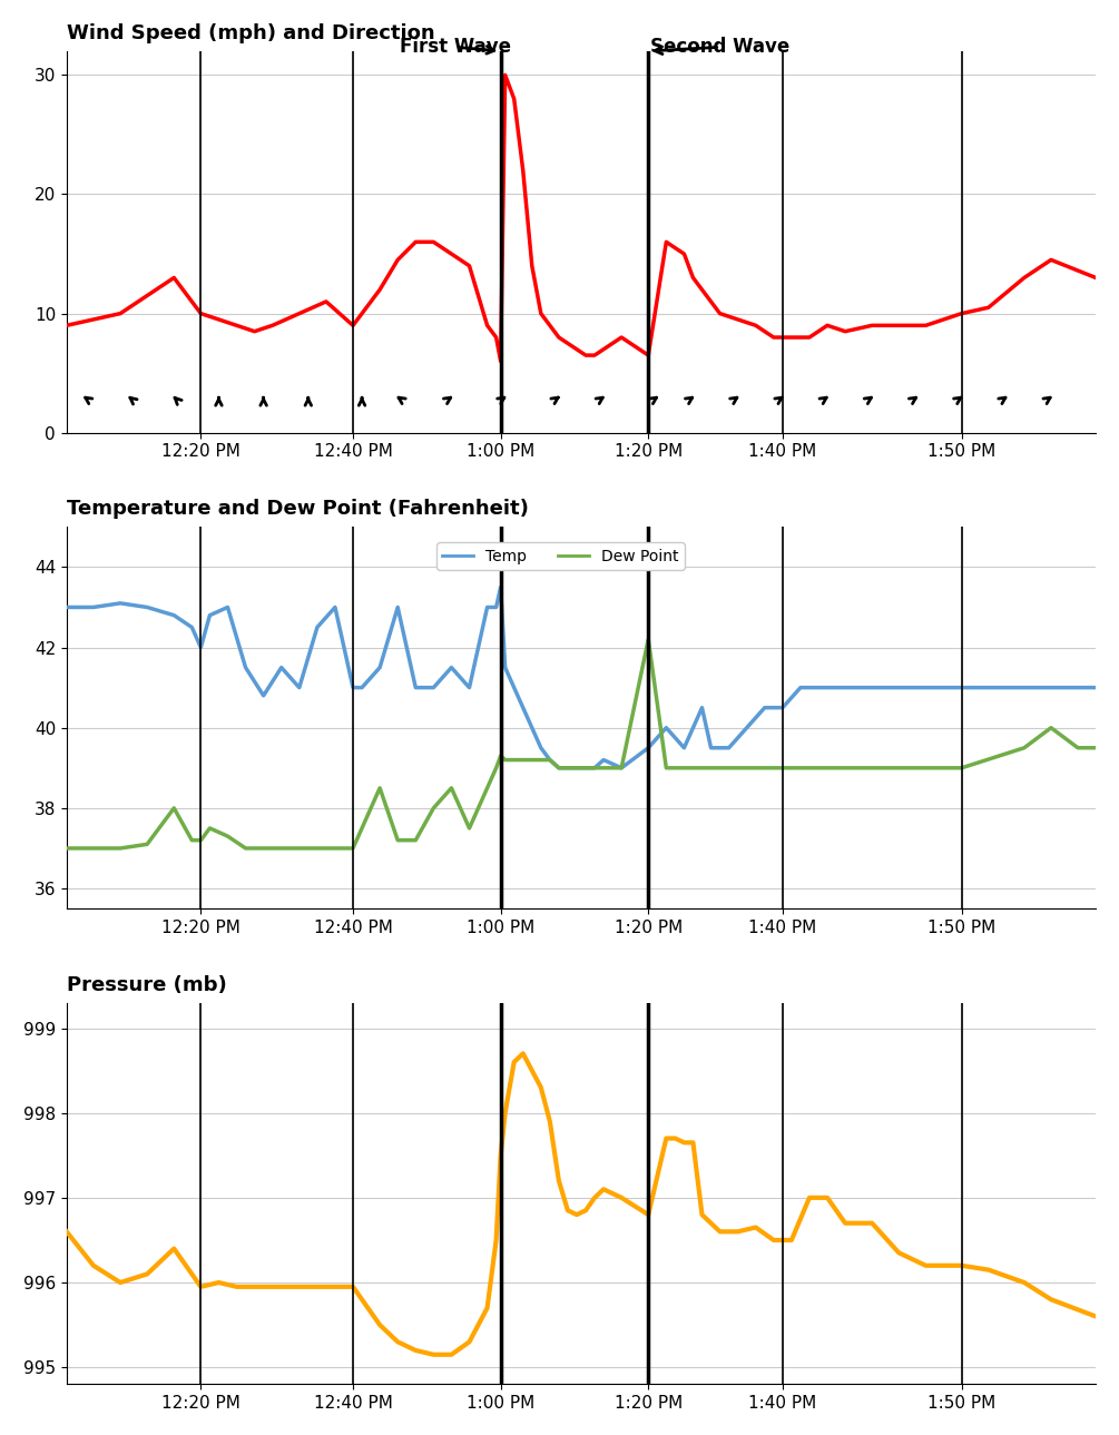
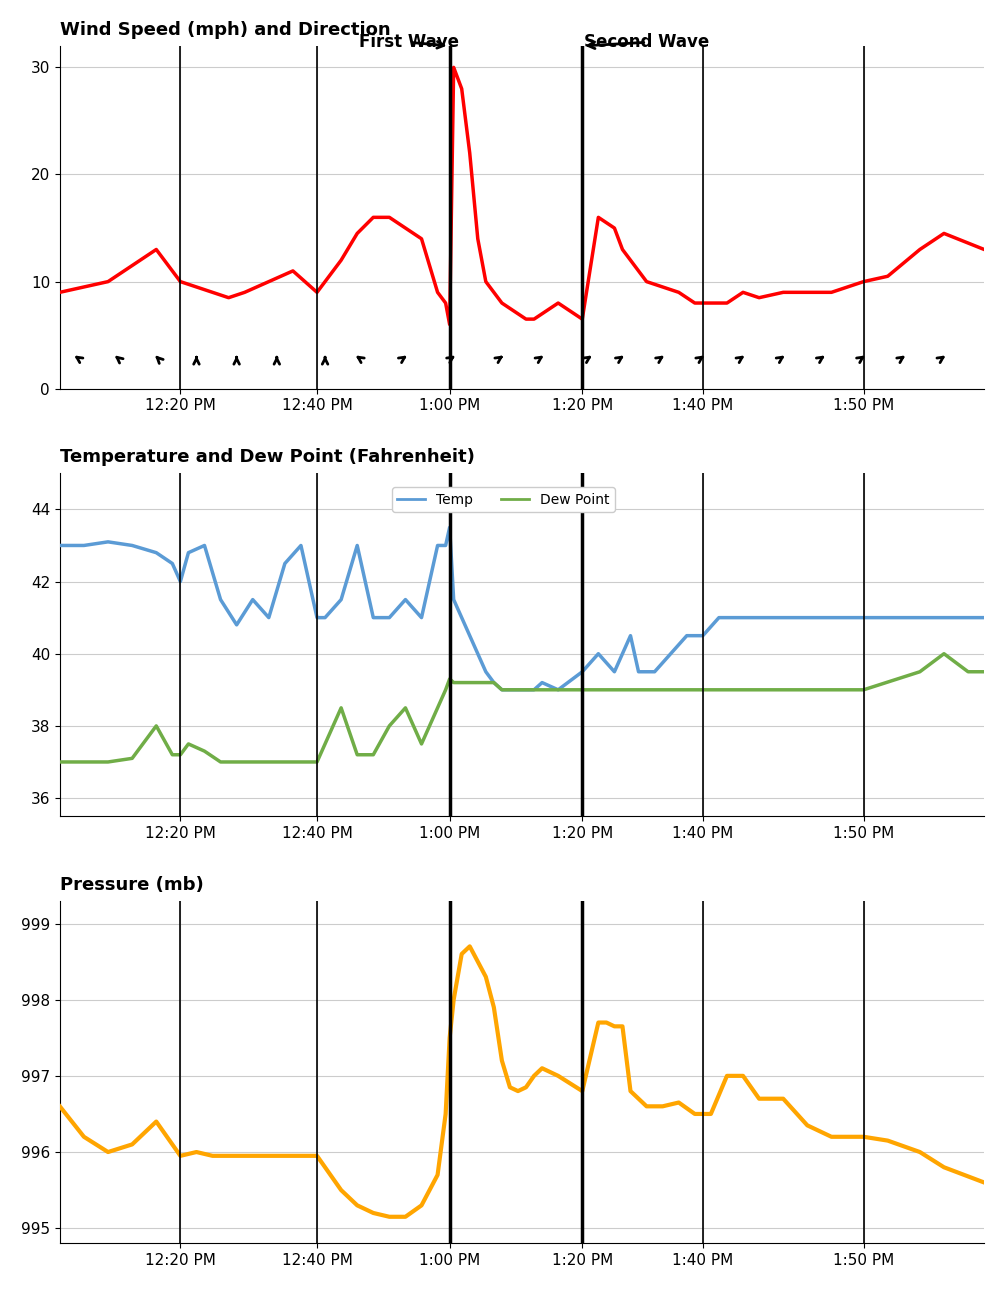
Temperature and Dew Point (Fahrenheit)/Dew Point/1:20 PM: 42.2 -> 39.0
